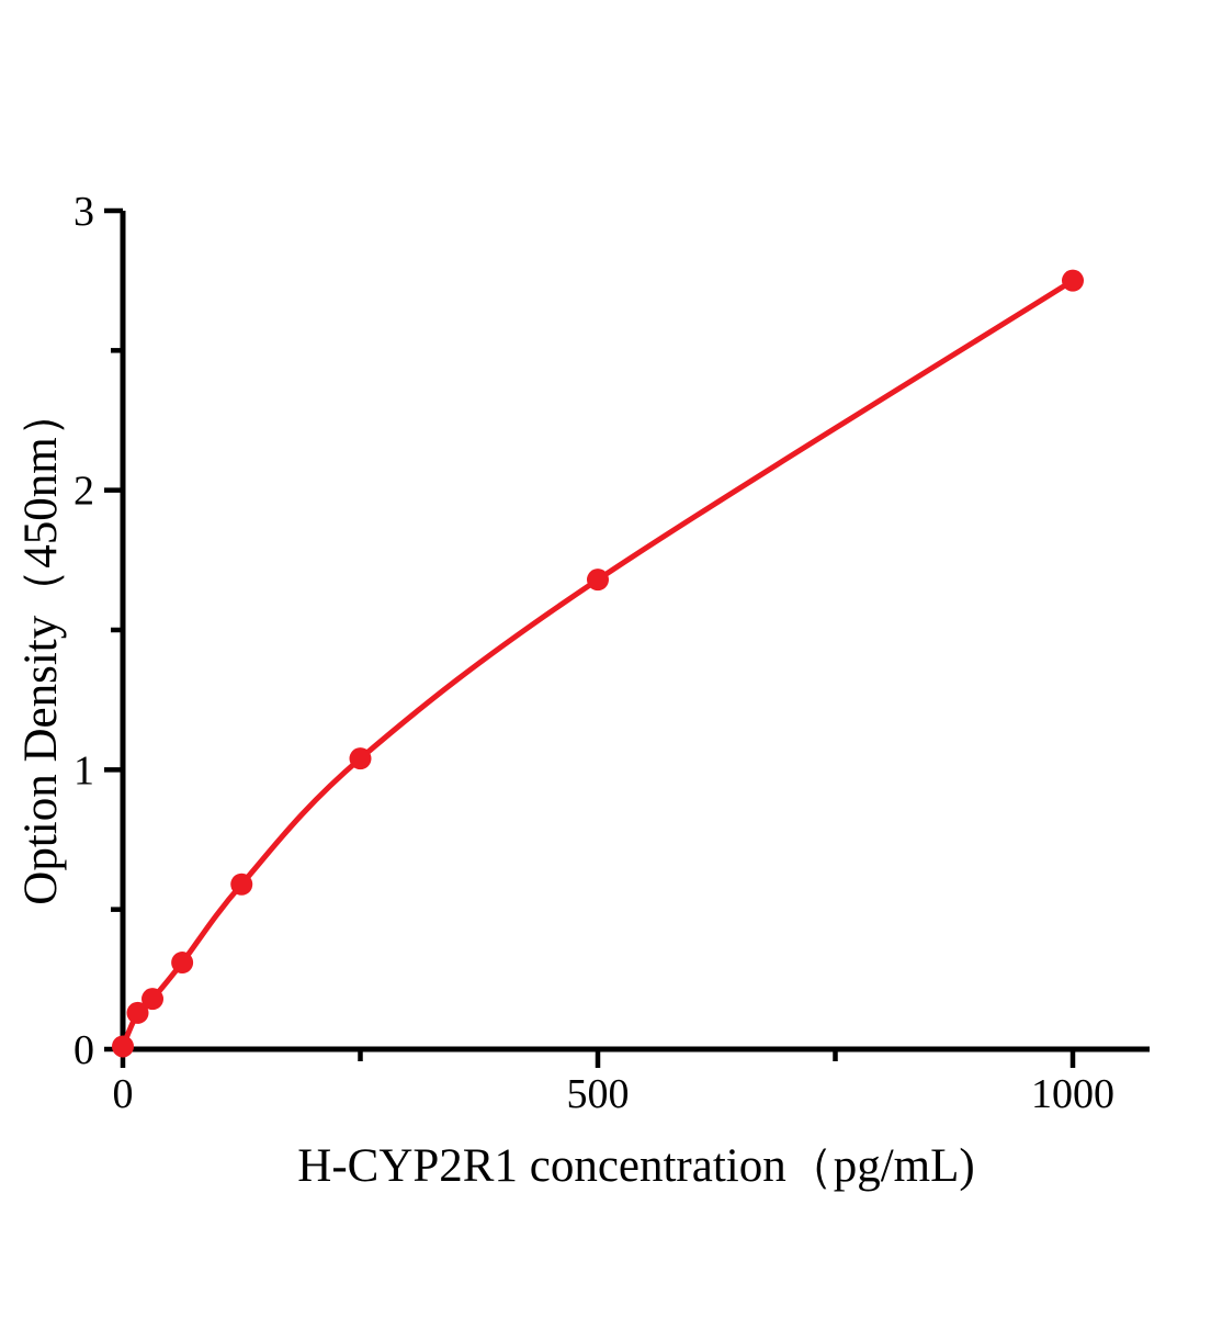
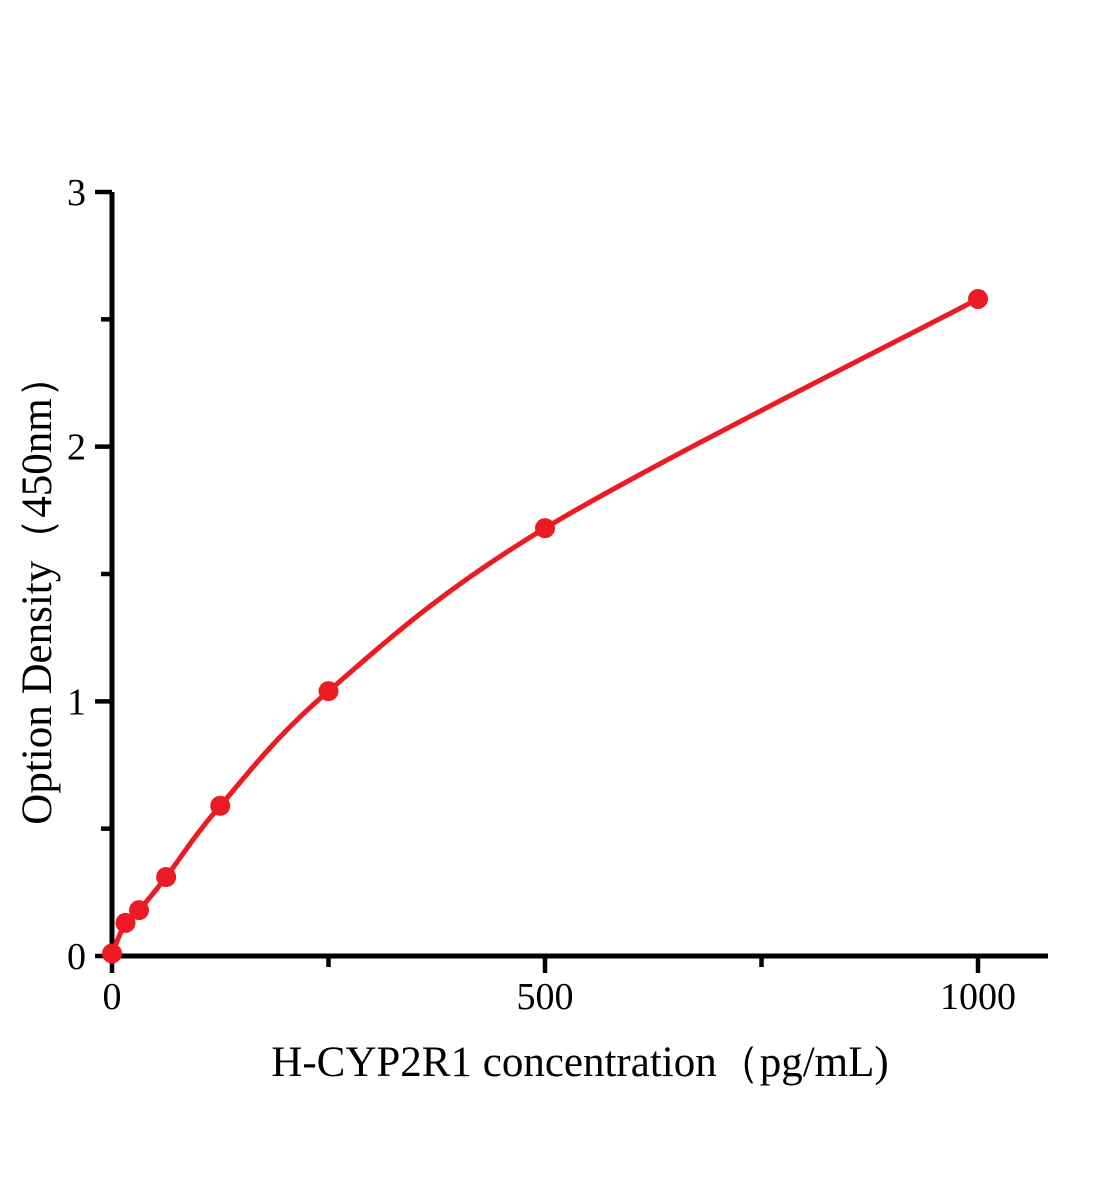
1000: 2.75 -> 2.58
